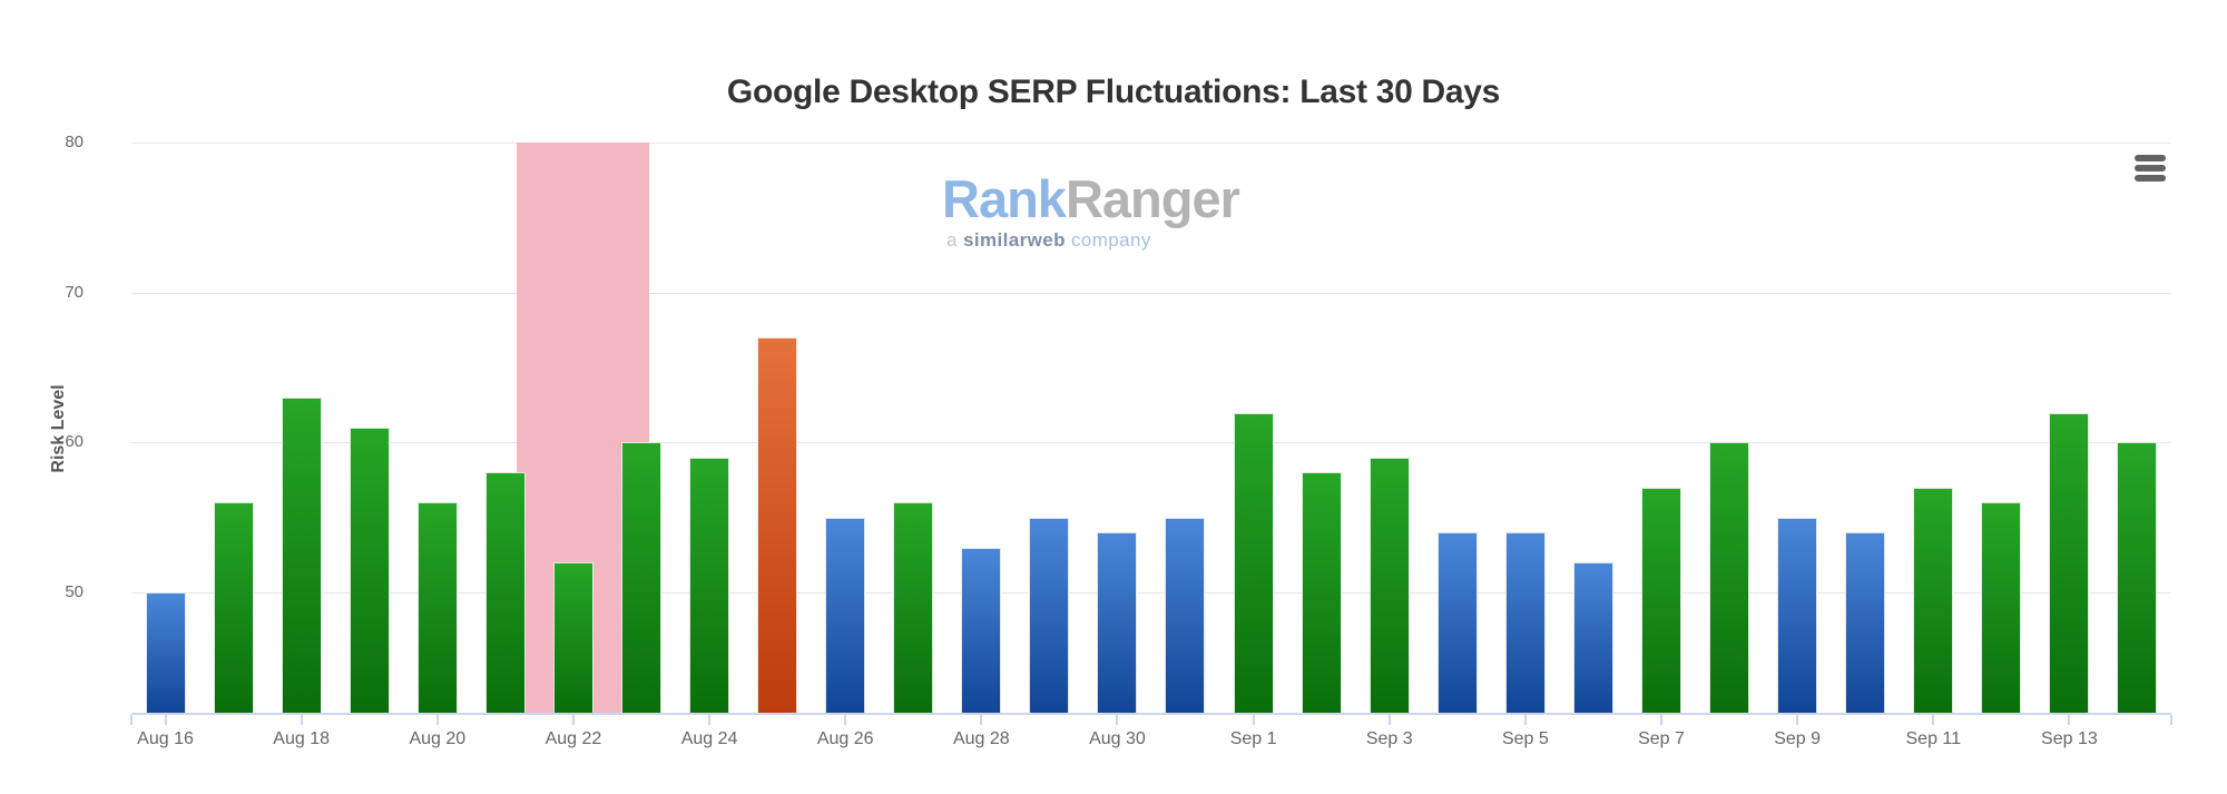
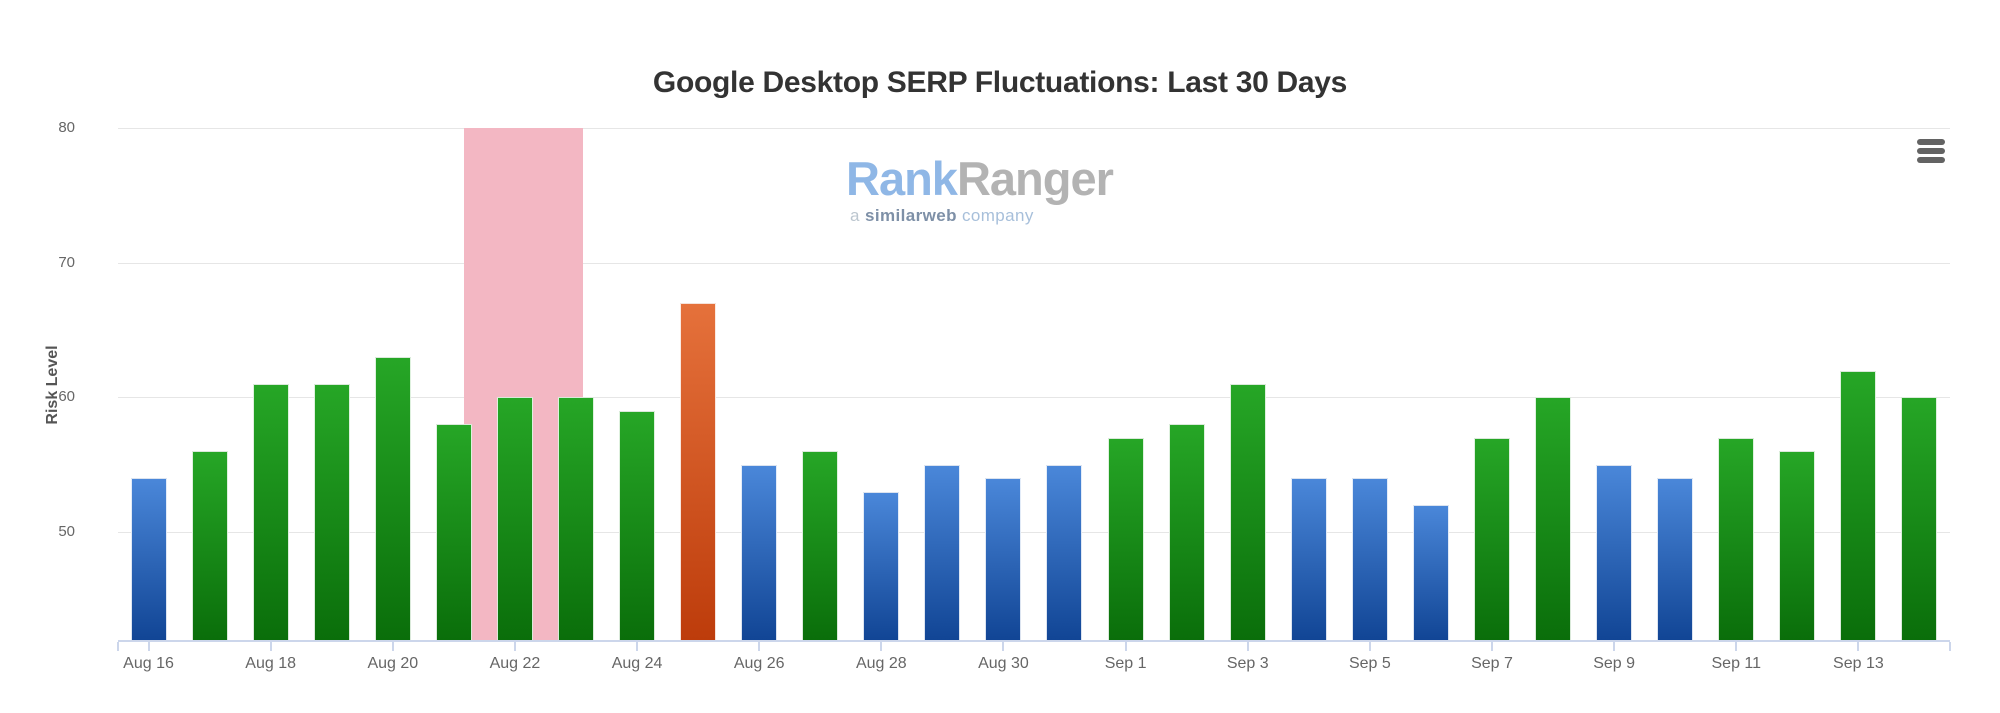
Aug 16: 50 -> 54
Aug 18: 63 -> 61
Aug 20: 56 -> 63
Aug 22: 52 -> 60
Sep 1: 62 -> 57
Sep 3: 59 -> 61
